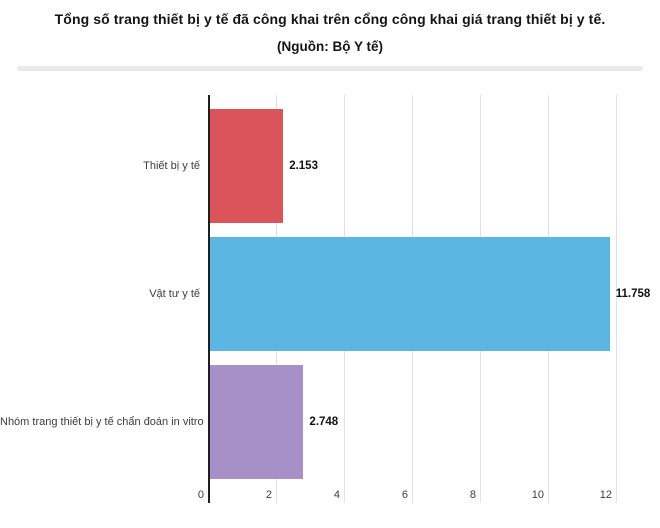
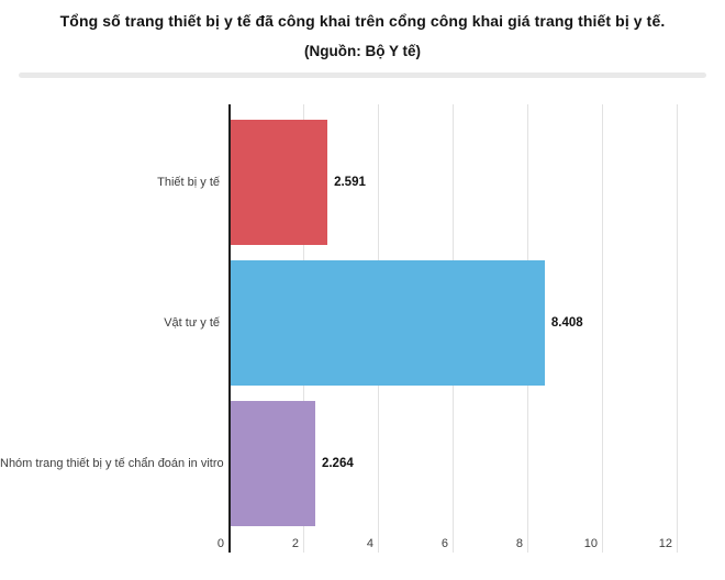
Thiết bị y tế: 2.153 -> 2.591
Vật tư y tế: 11.758 -> 8.408
Nhóm trang thiết bị y tế chẩn đoán in vitro: 2.748 -> 2.264
